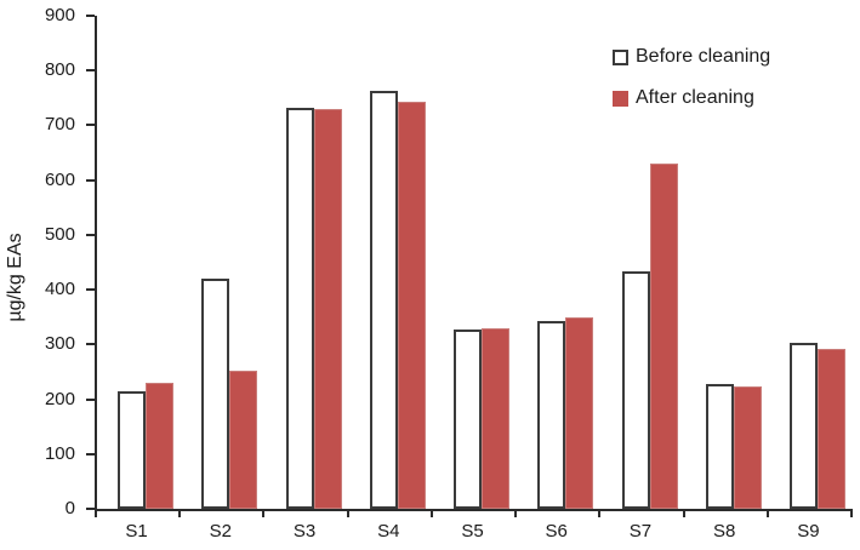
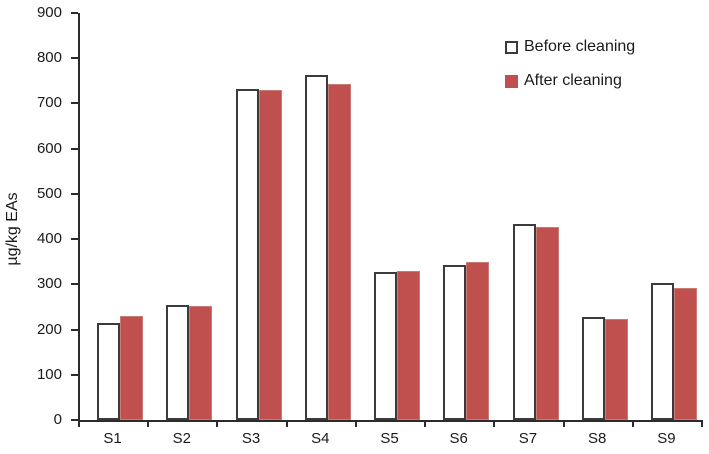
Before cleaning/S2: 420 -> 250
After cleaning/S7: 630 -> 430
